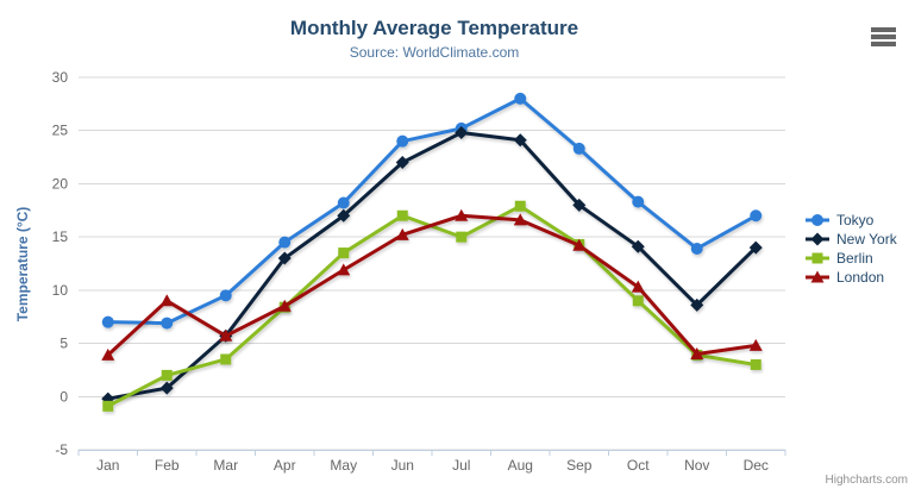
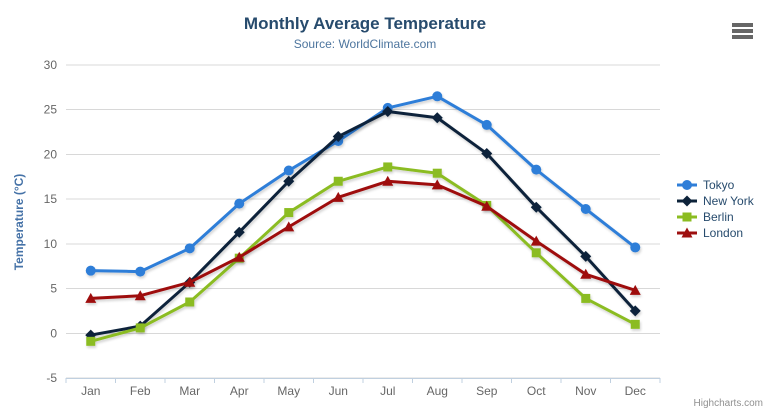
Berlin/Feb: 2 -> 1
London/Feb: 9 -> 4
New York/Apr: 13 -> 11
Tokyo/Jun: 24 -> 22
Berlin/Jul: 15 -> 19
Tokyo/Aug: 28 -> 26
New York/Sep: 18 -> 20
London/Nov: 4 -> 7
Tokyo/Dec: 17 -> 10
New York/Dec: 14 -> 2
Berlin/Dec: 3 -> 1
